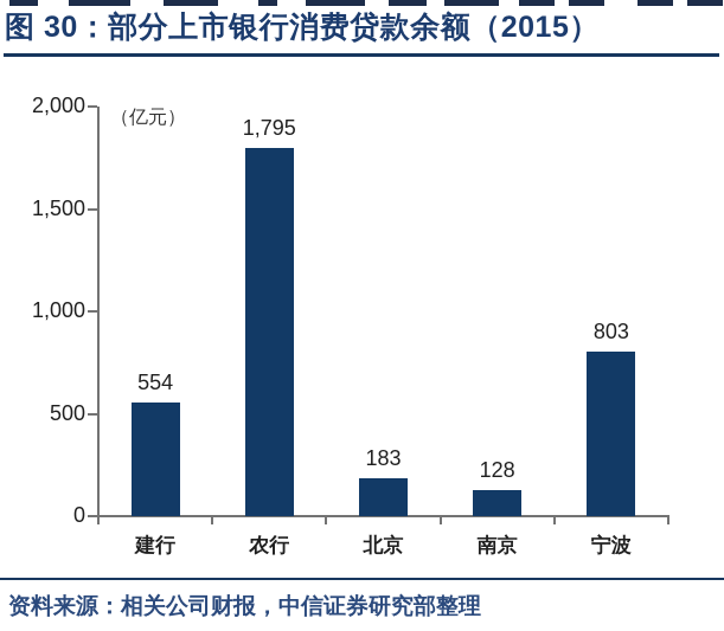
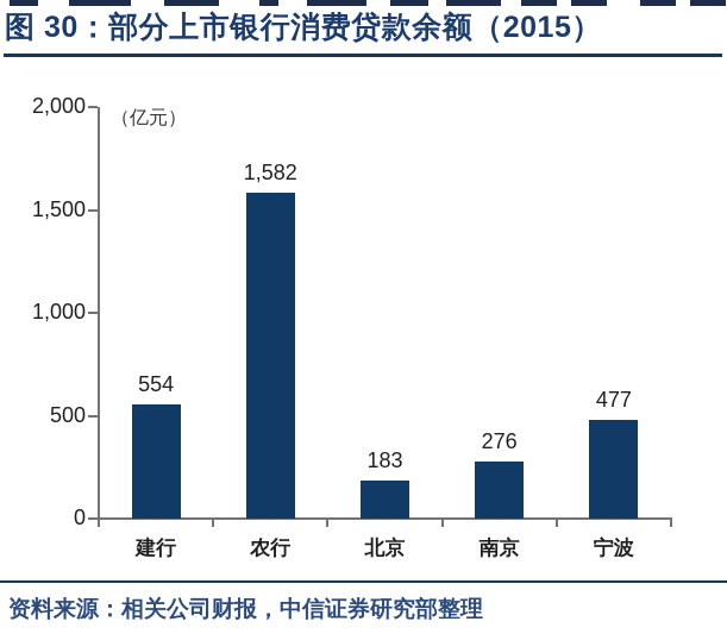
农行: 1,795 -> 1,582
南京: 128 -> 276
宁波: 803 -> 477
